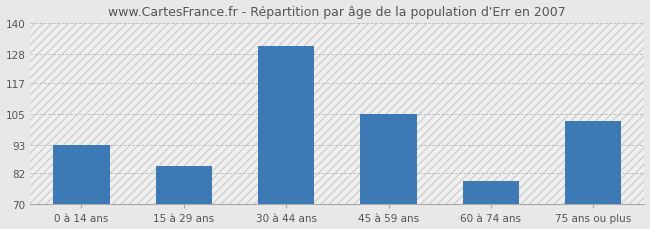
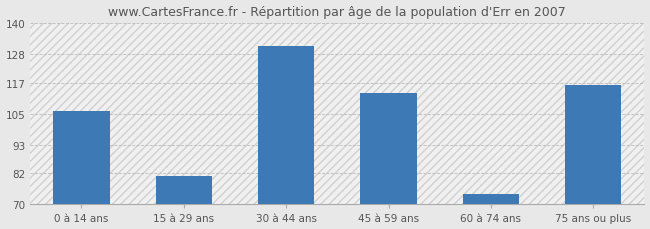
0 à 14 ans: 93 -> 106
15 à 29 ans: 85 -> 81
45 à 59 ans: 105 -> 113
60 à 74 ans: 79 -> 74
75 ans ou plus: 102 -> 116
